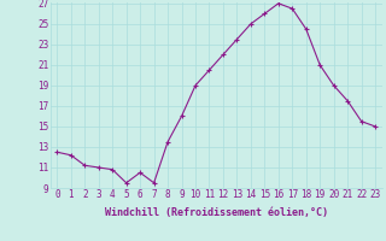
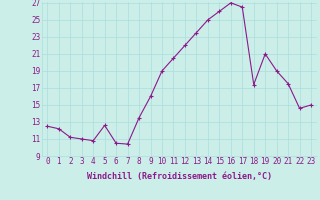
5: 9.5 -> 12.6
7: 9.5 -> 10.4
18: 24.5 -> 17.4
22: 15.5 -> 14.6
